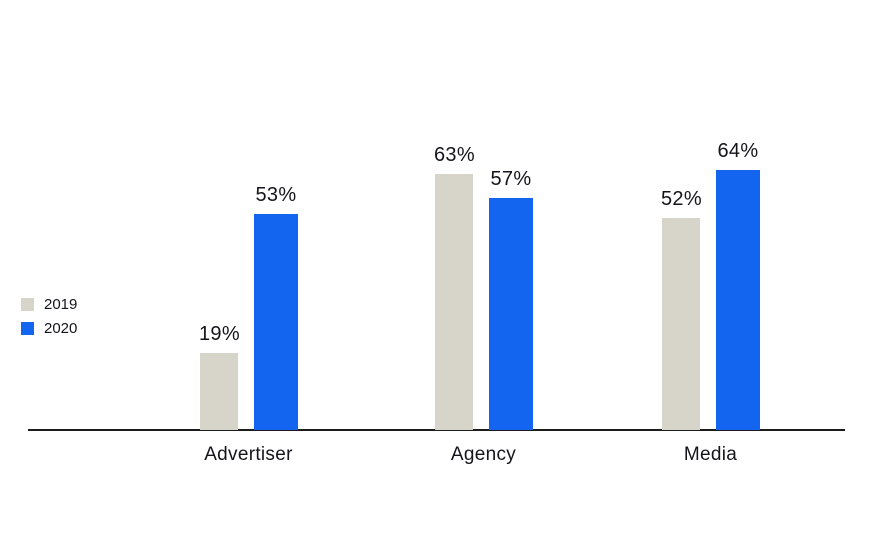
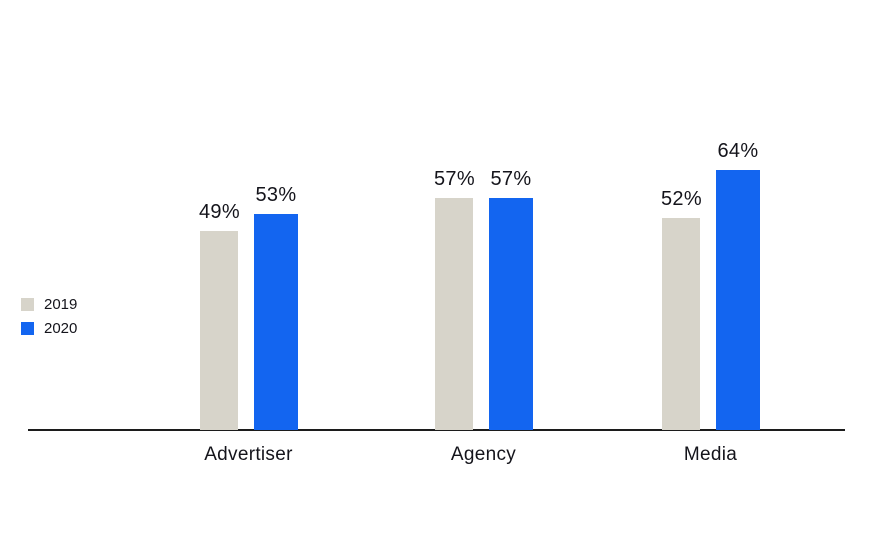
2019/Advertiser: 19% -> 49%
2019/Agency: 63% -> 57%
